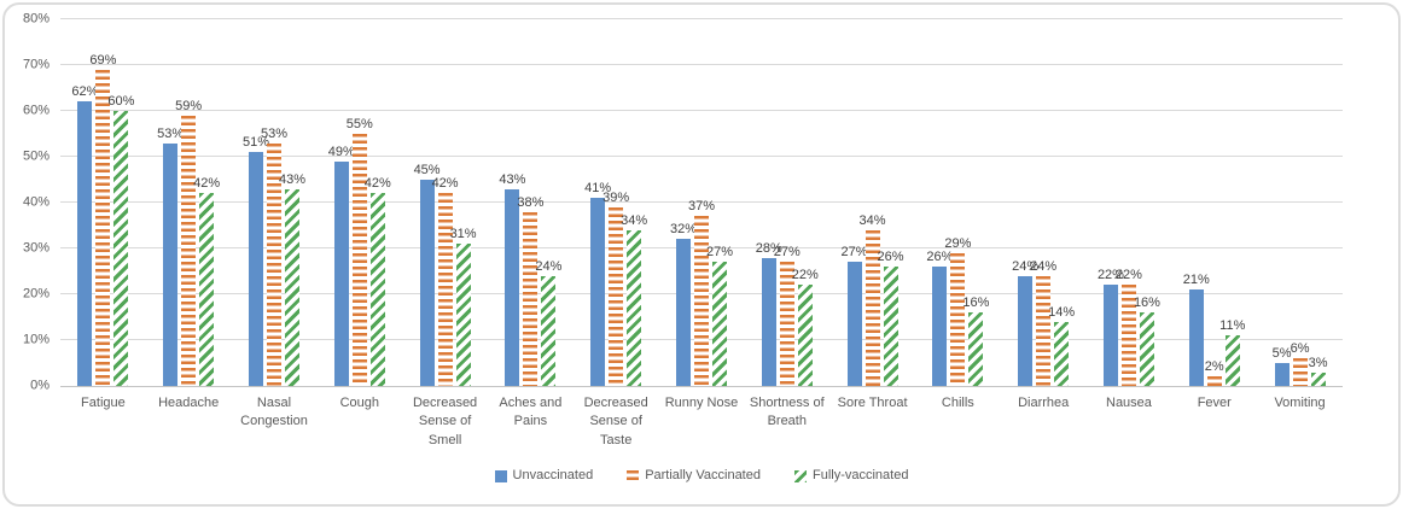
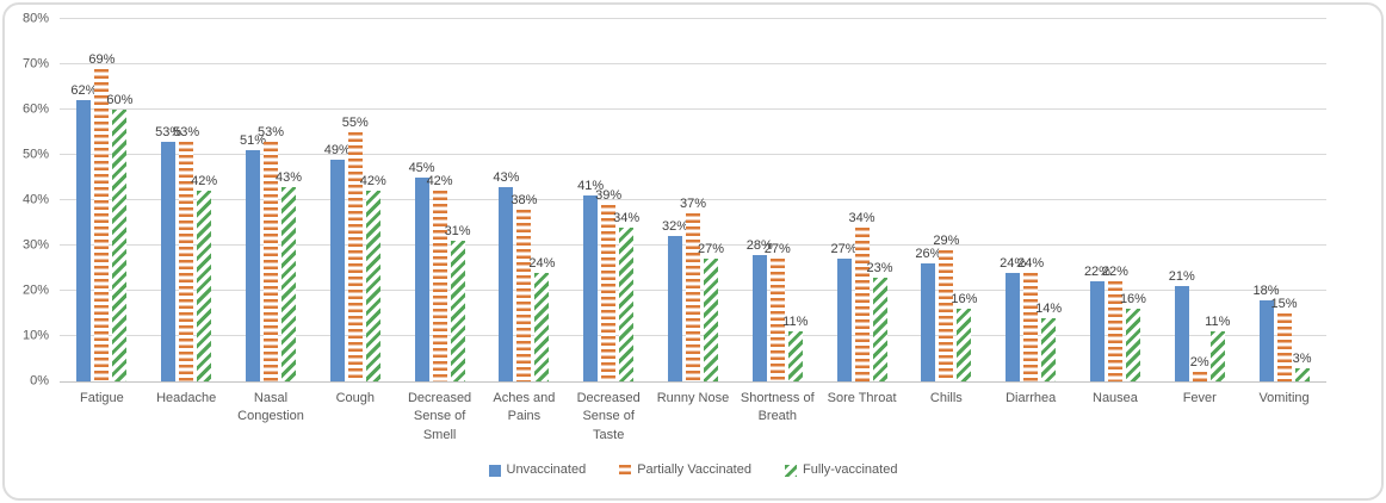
Partially Vaccinated/Headache: 59% -> 53%
Fully-vaccinated/Shortness of Breath: 22% -> 11%
Fully-vaccinated/Sore Throat: 26% -> 23%
Unvaccinated/Vomiting: 5% -> 18%
Partially Vaccinated/Vomiting: 6% -> 15%
